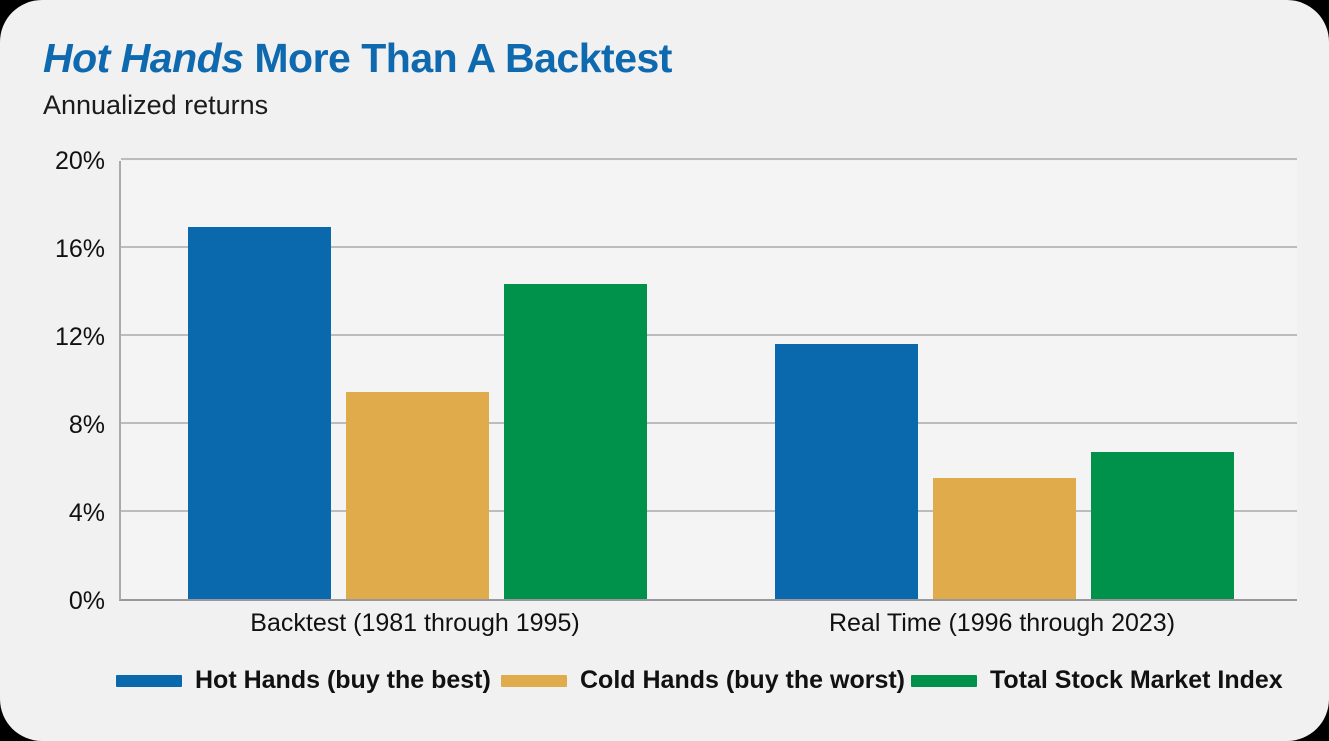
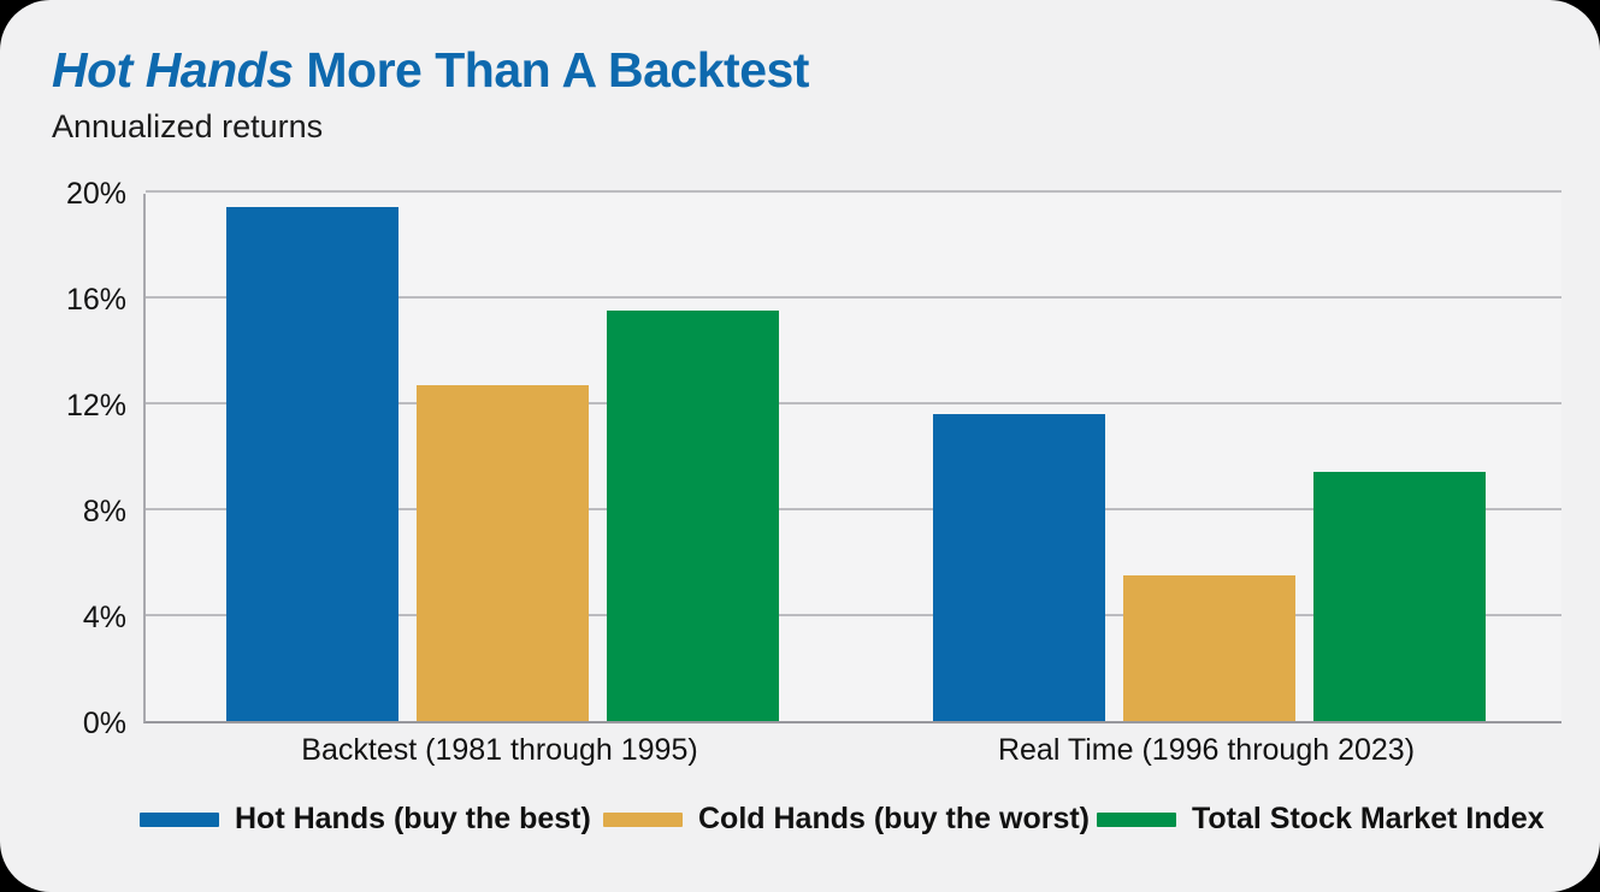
Hot Hands (buy the best)/Backtest (1981 through 1995): 16.9% -> 19.4%
Cold Hands (buy the worst)/Backtest (1981 through 1995): 9.4% -> 12.7%
Total Stock Market Index/Backtest (1981 through 1995): 14.3% -> 15.5%
Total Stock Market Index/Real Time (1996 through 2023): 6.7% -> 9.4%
